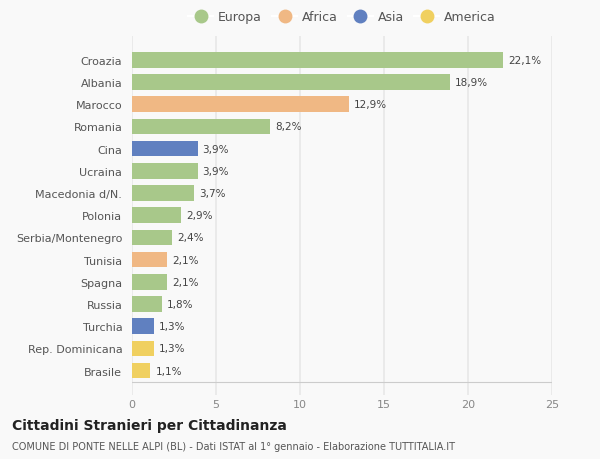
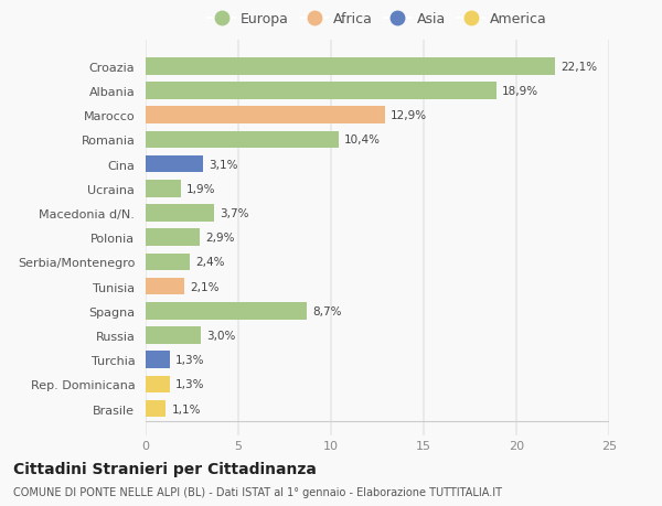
Romania: 8,2% -> 10,4%
Cina: 3,9% -> 3,1%
Ucraina: 3,9% -> 1,9%
Spagna: 2,1% -> 8,7%
Russia: 1,8% -> 3,0%
